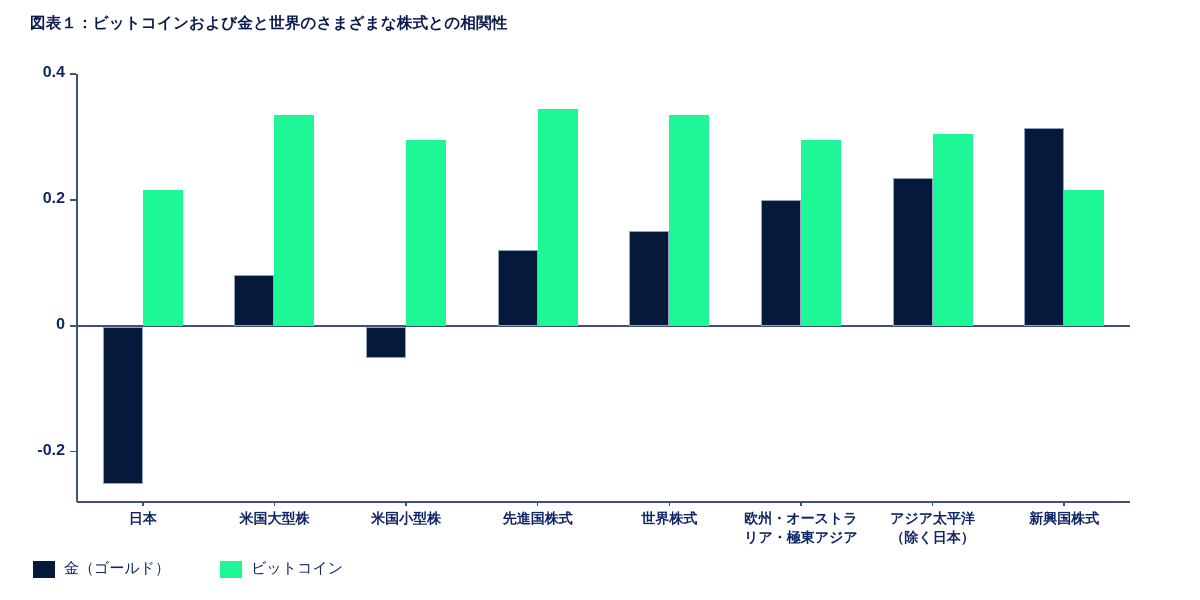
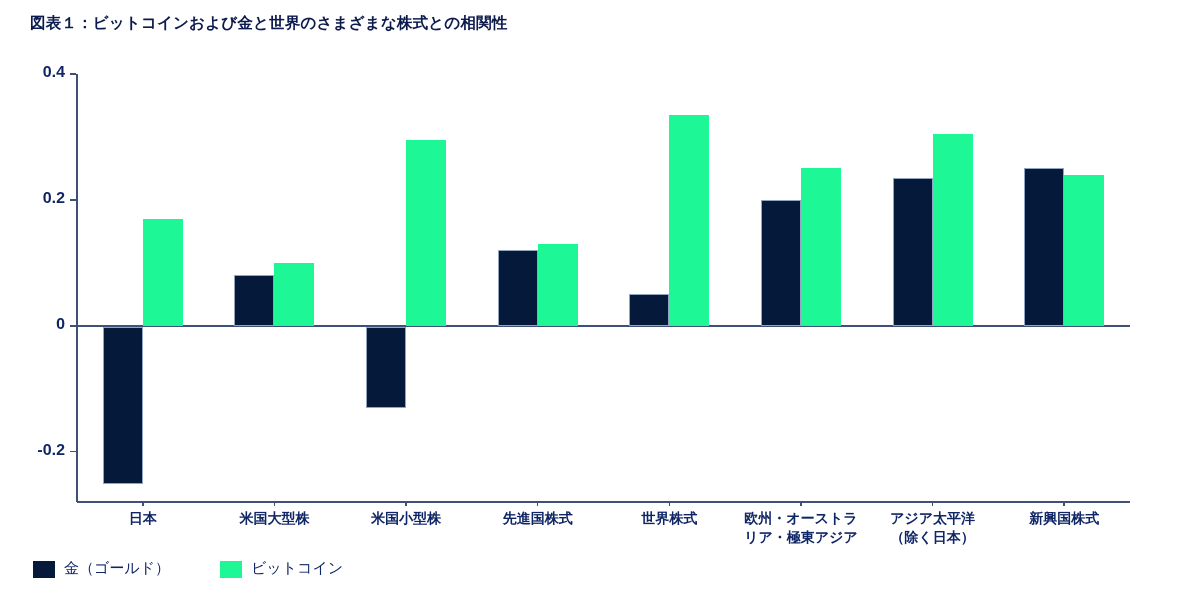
ビットコイン/日本: 0.21 -> 0.17
ビットコイン/米国大型株: 0.34 -> 0.10
金（ゴールド）/米国小型株: -0.05 -> -0.13
ビットコイン/先進国株式: 0.34 -> 0.13
金（ゴールド）/世界株式: 0.15 -> 0.05
ビットコイン/欧州・オーストラ リア・極東アジア: 0.29 -> 0.25
金（ゴールド）/新興国株式: 0.32 -> 0.25
ビットコイン/新興国株式: 0.21 -> 0.24
